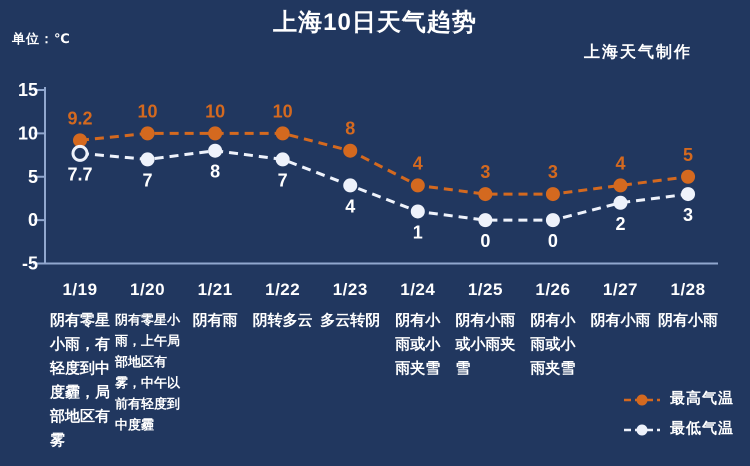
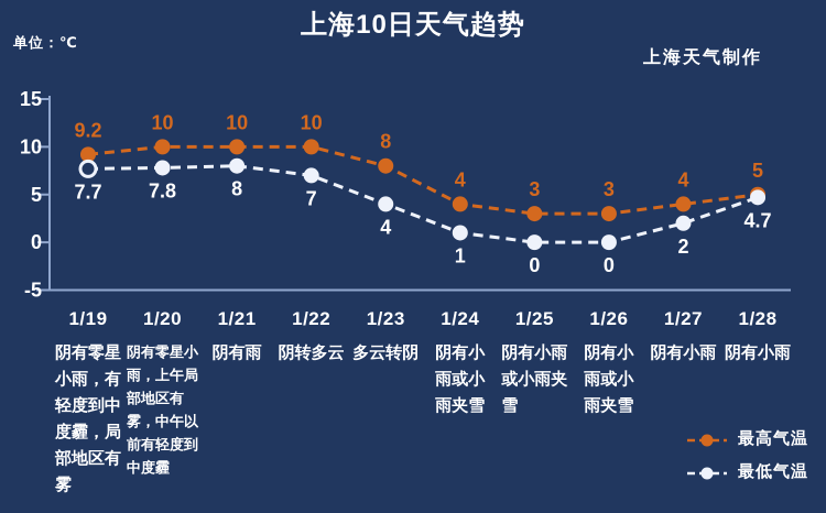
最低气温/1/20: 7 -> 7.8
最低气温/1/28: 3 -> 4.7
